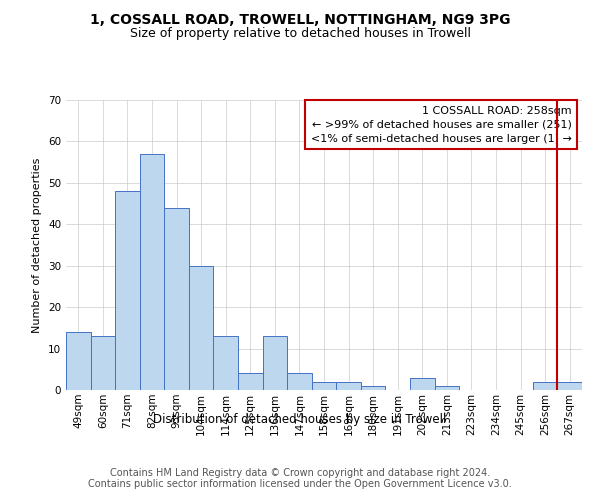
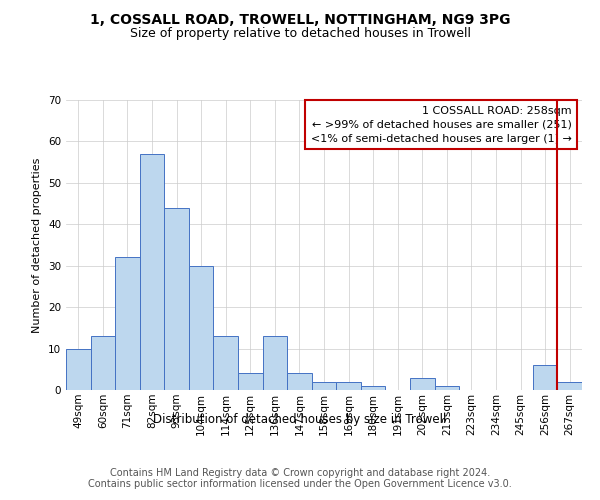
49sqm: 14 -> 10
71sqm: 48 -> 32
256sqm: 2 -> 6
